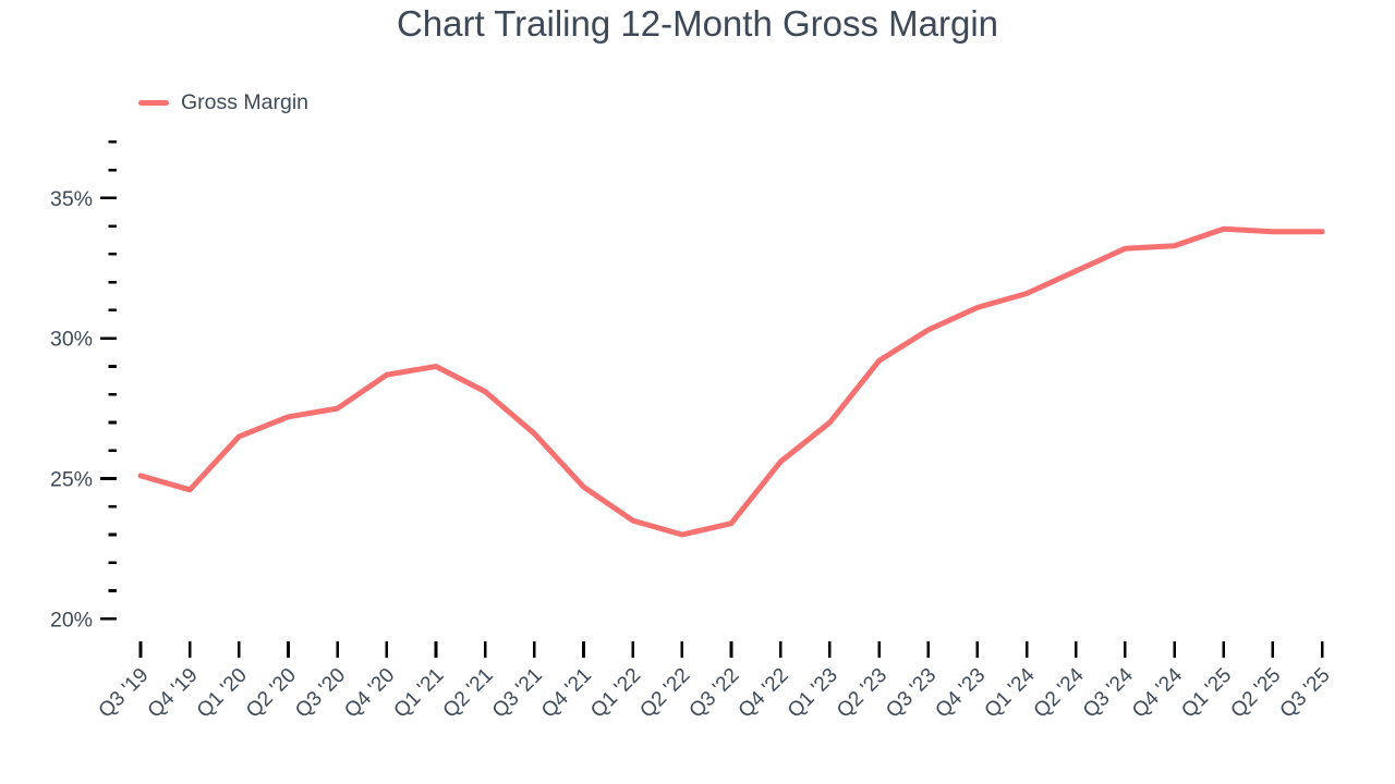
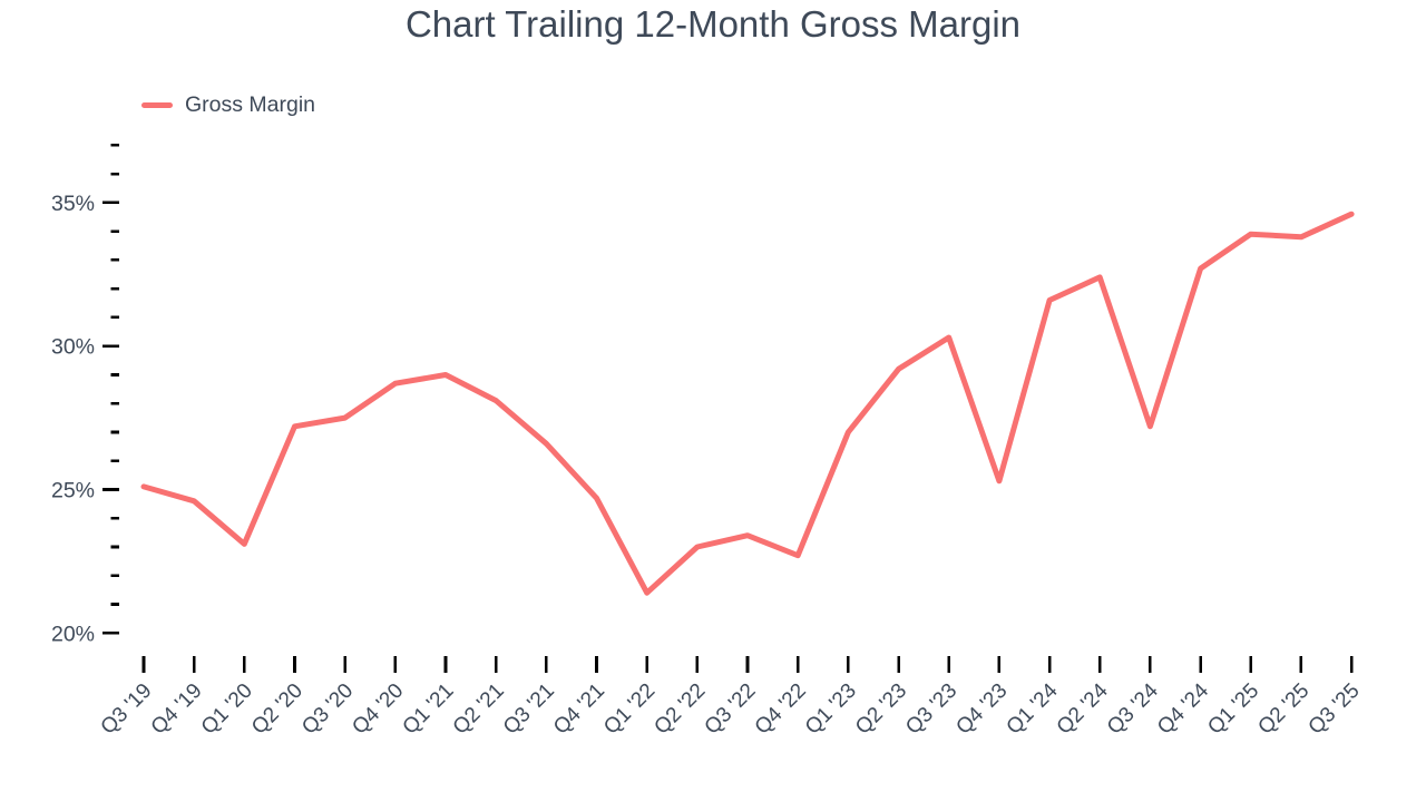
Q1 '20: 26.5% -> 23.1%
Q1 '22: 23.5% -> 21.4%
Q4 '22: 25.6% -> 22.7%
Q4 '23: 31.1% -> 25.3%
Q3 '24: 33.2% -> 27.2%
Q4 '24: 33.3% -> 32.7%
Q3 '25: 33.8% -> 34.6%
